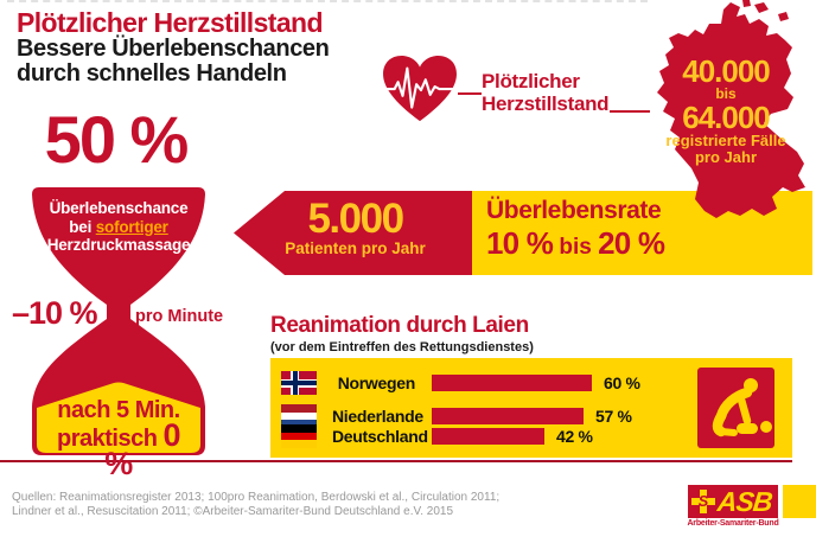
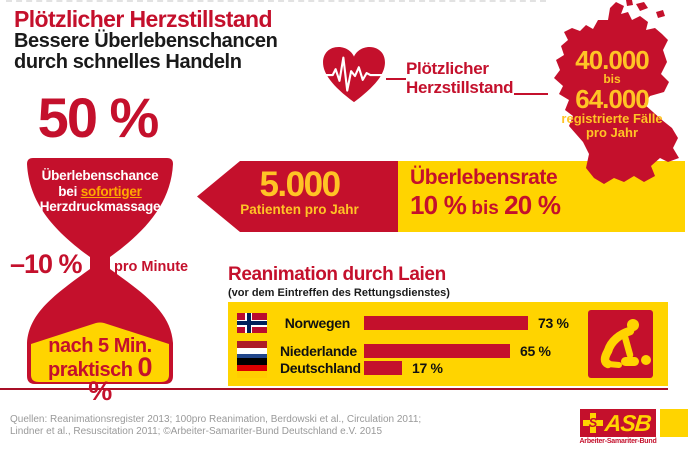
Norwegen: 60 -> 73
Niederlande: 57 -> 65
Deutschland: 42 -> 17
